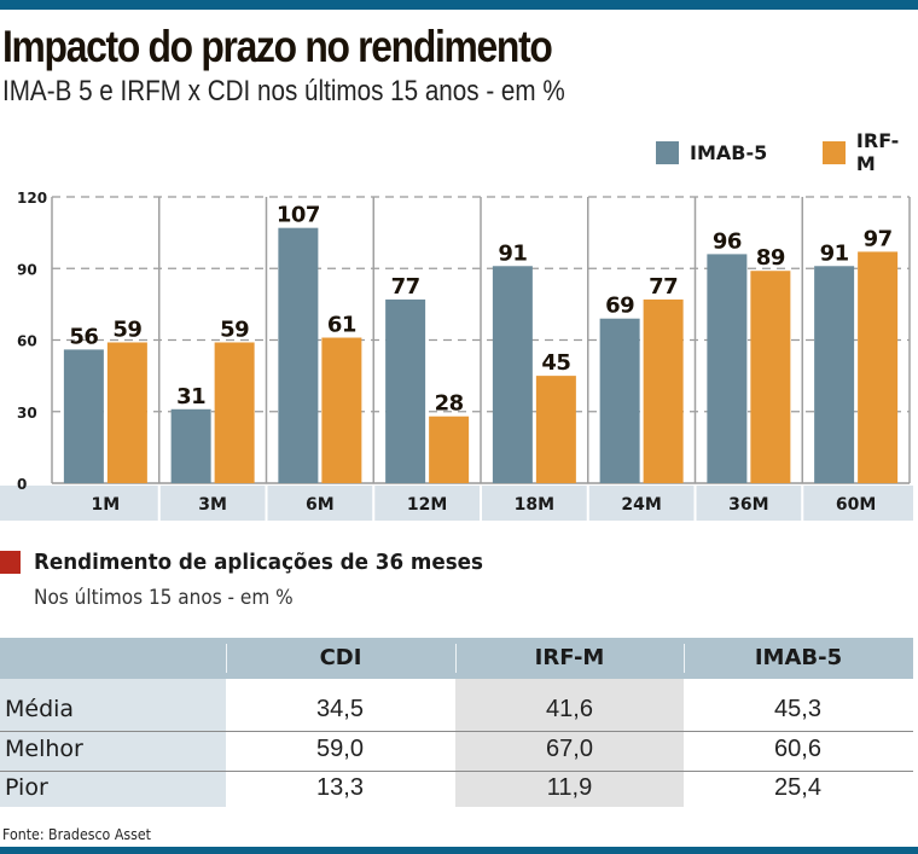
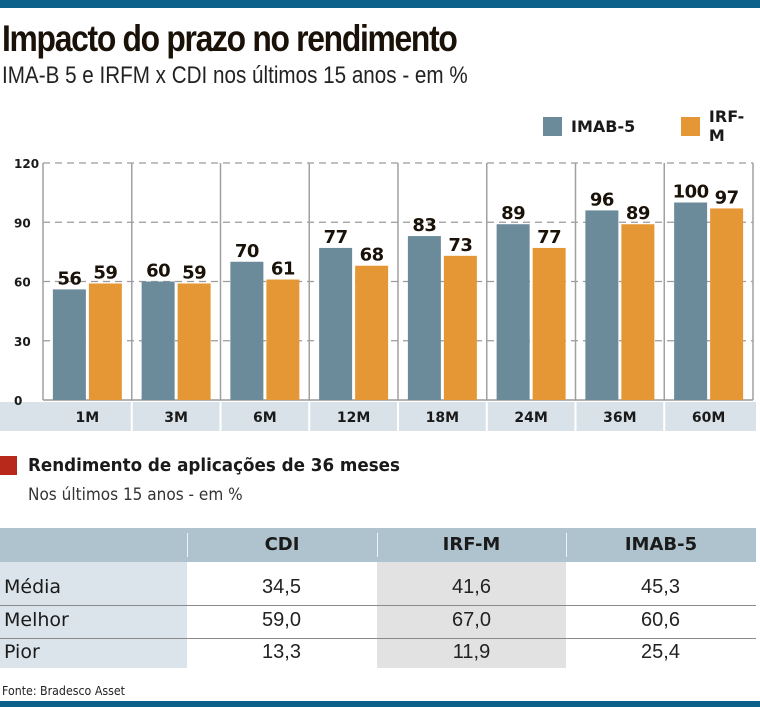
IMAB-5/3M: 31 -> 60
IMAB-5/6M: 107 -> 70
IRF-M/12M: 28 -> 68
IMAB-5/18M: 91 -> 83
IRF-M/18M: 45 -> 73
IMAB-5/24M: 69 -> 89
IMAB-5/60M: 91 -> 100
